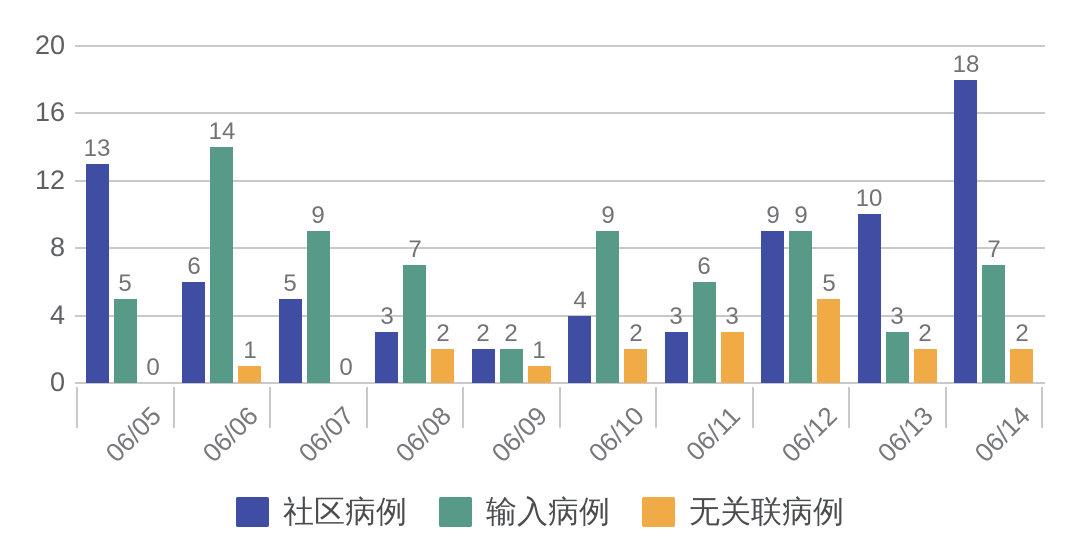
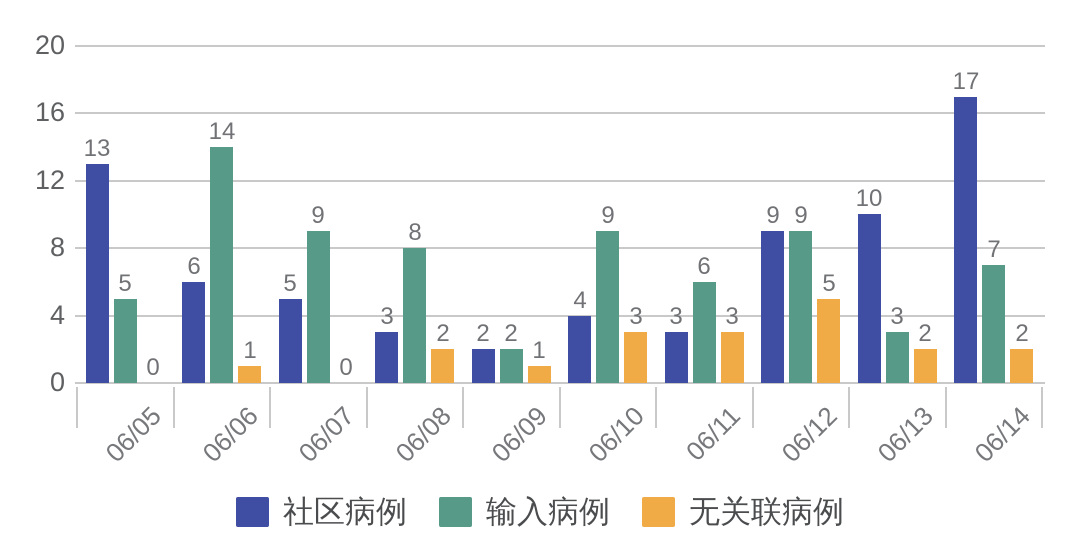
输入病例/06/08: 7 -> 8
无关联病例/06/10: 2 -> 3
社区病例/06/14: 18 -> 17
